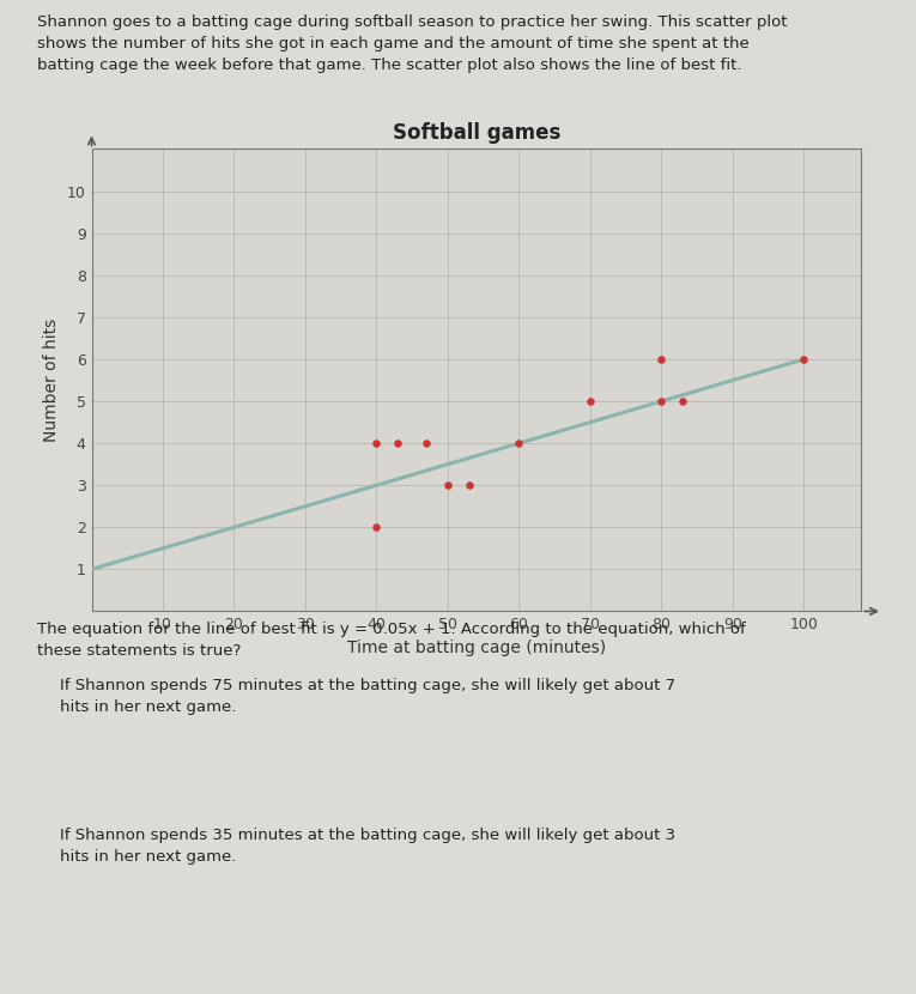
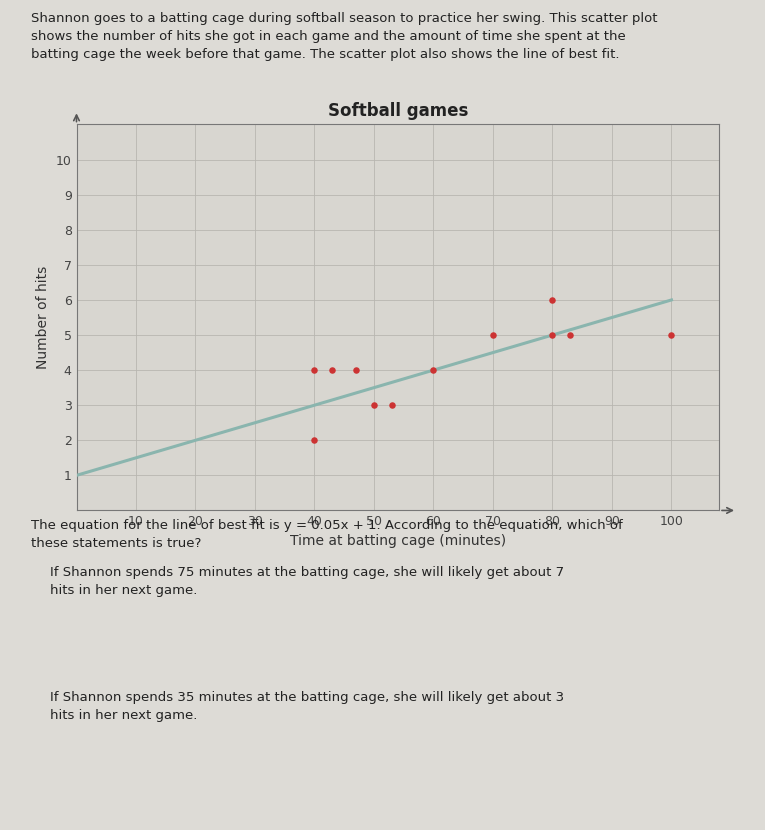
100: 6 -> 5
